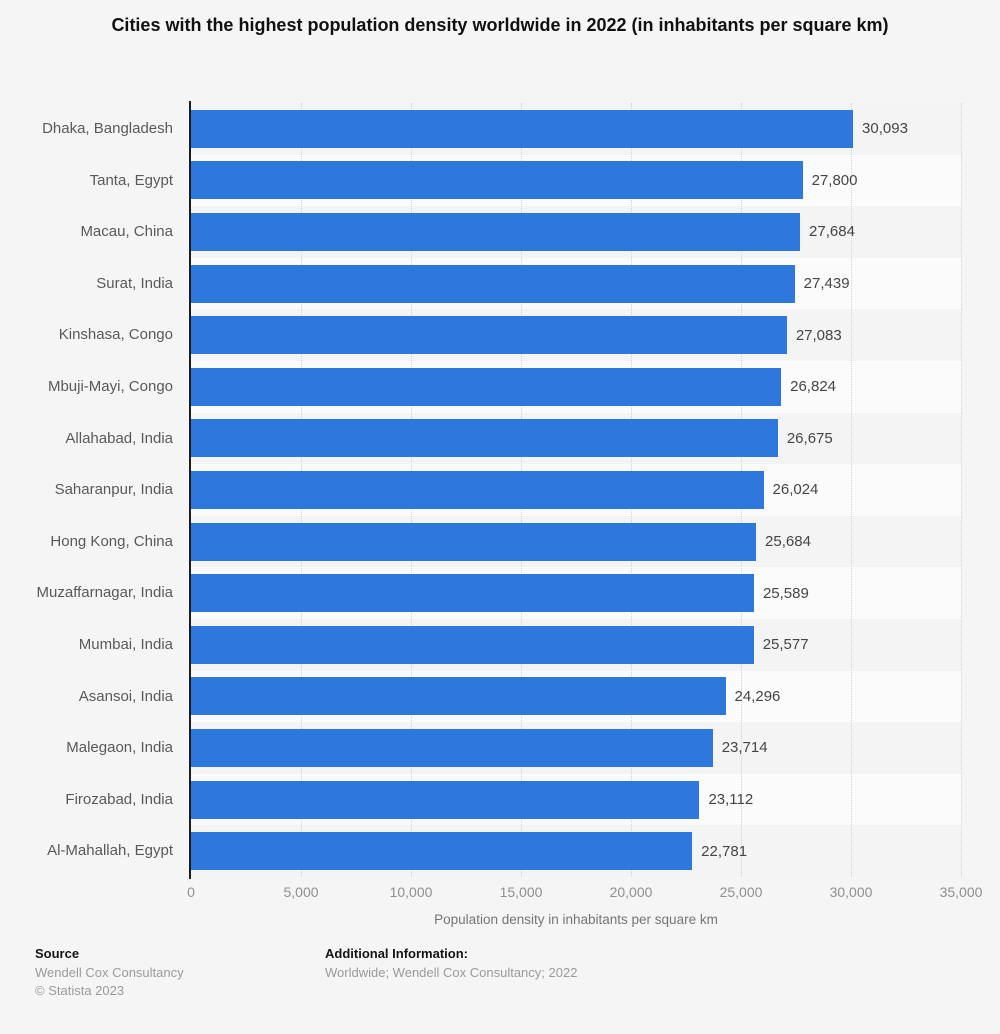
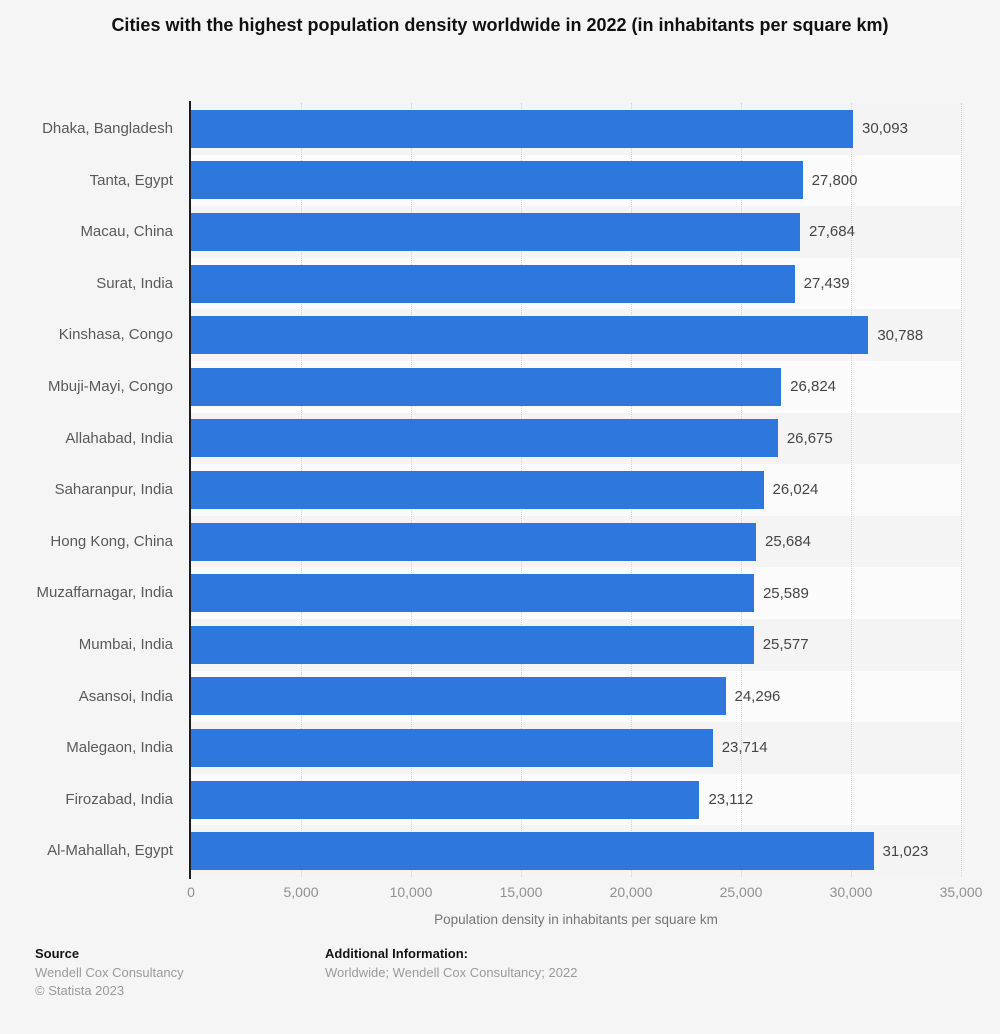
Kinshasa, Congo: 27,083 -> 30,788
Al-Mahallah, Egypt: 22,781 -> 31,023
